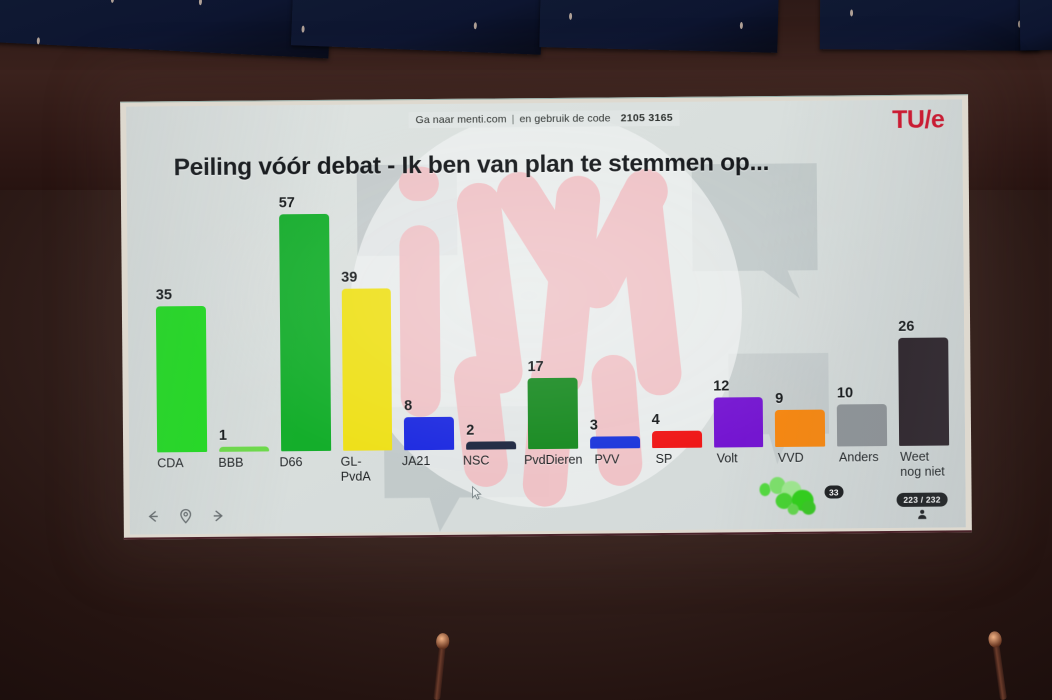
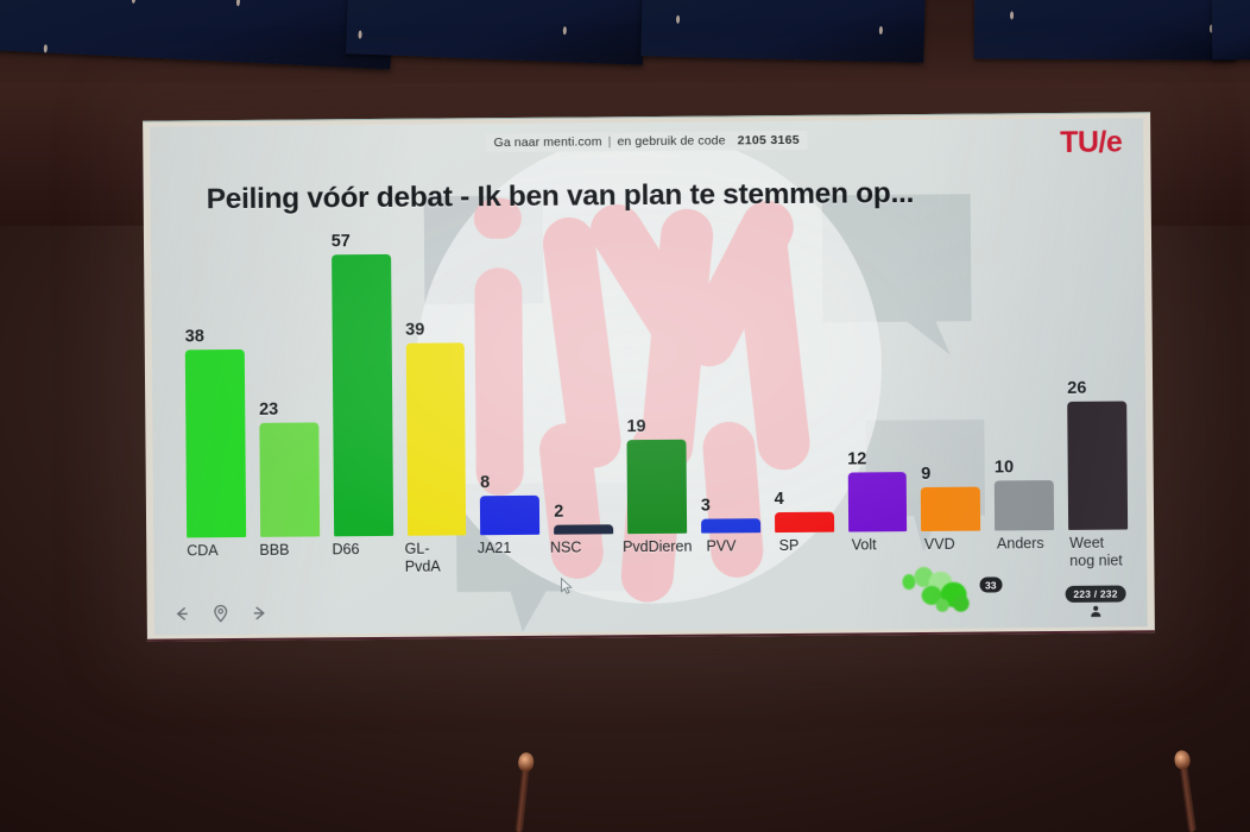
CDA: 35 -> 38
BBB: 1 -> 23
PvdDieren: 17 -> 19
